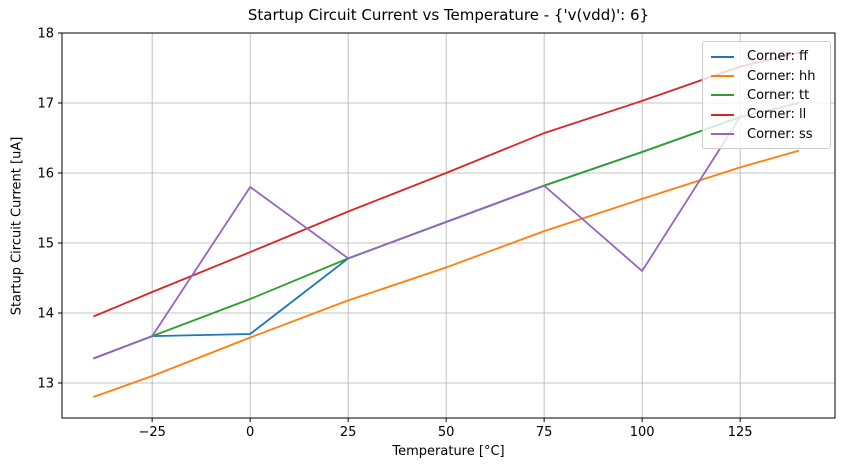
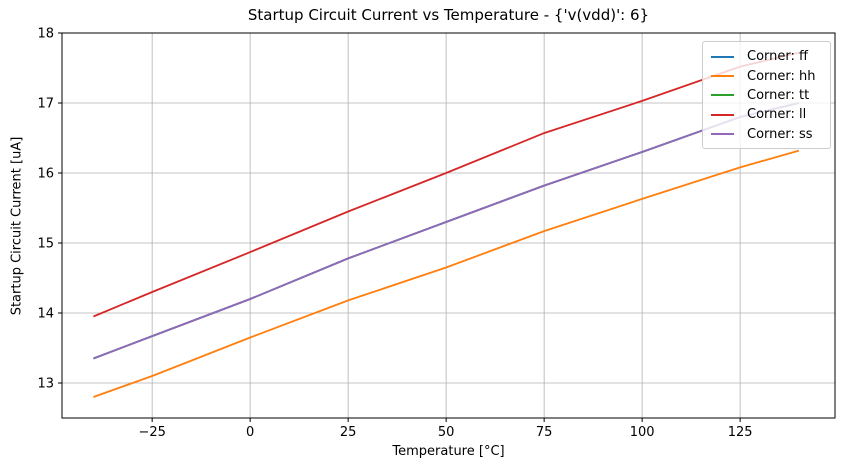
Corner: ff/0: 13.7 -> 14.2
Corner: ss/0: 15.8 -> 14.2
Corner: ss/100: 14.6 -> 16.3
